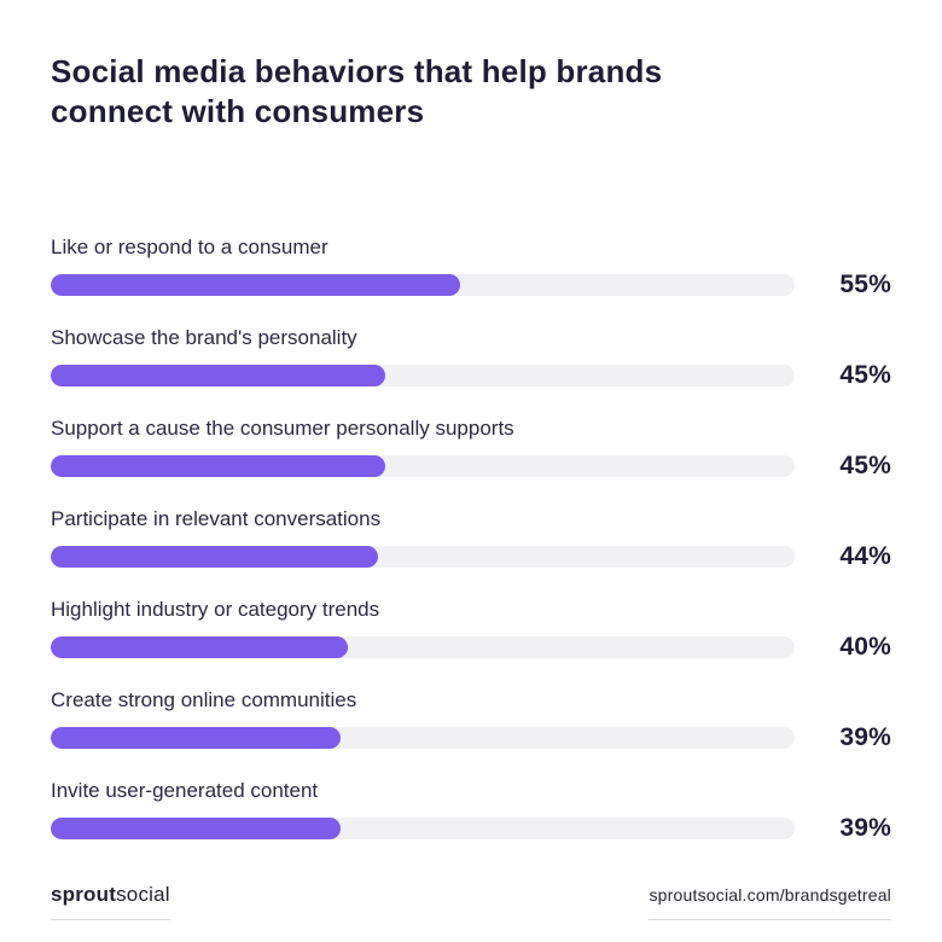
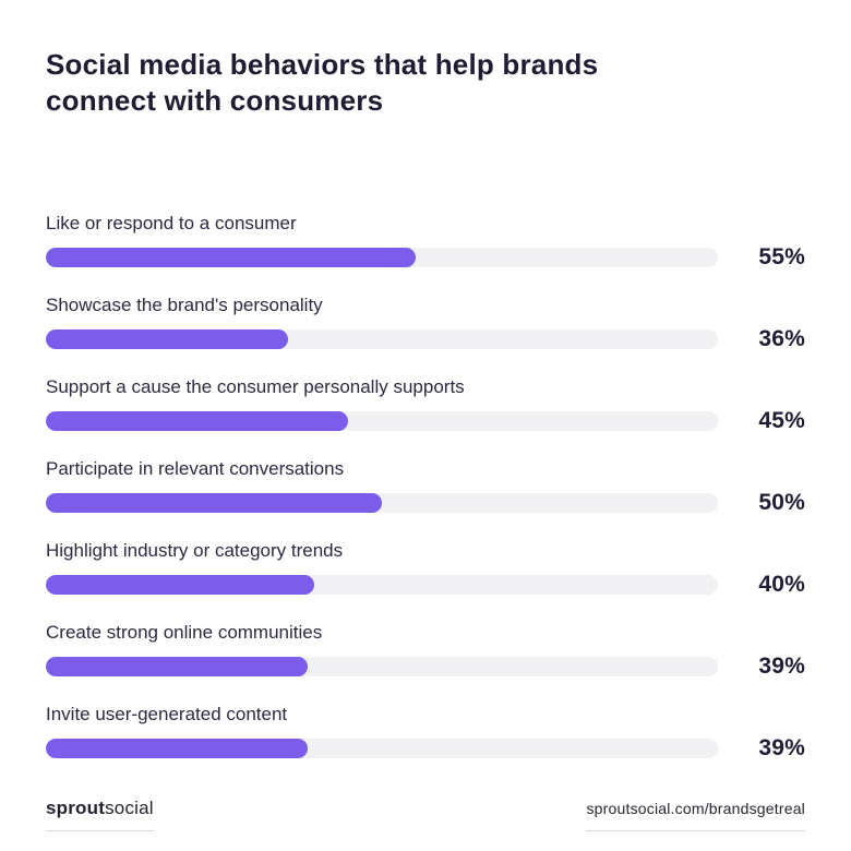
Showcase the brand's personality: 45% -> 36%
Participate in relevant conversations: 44% -> 50%
